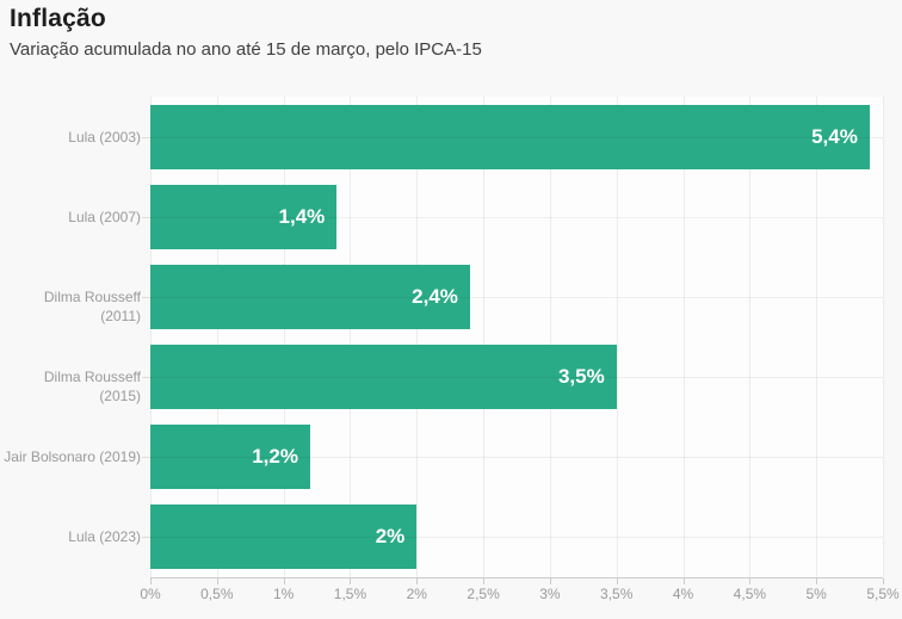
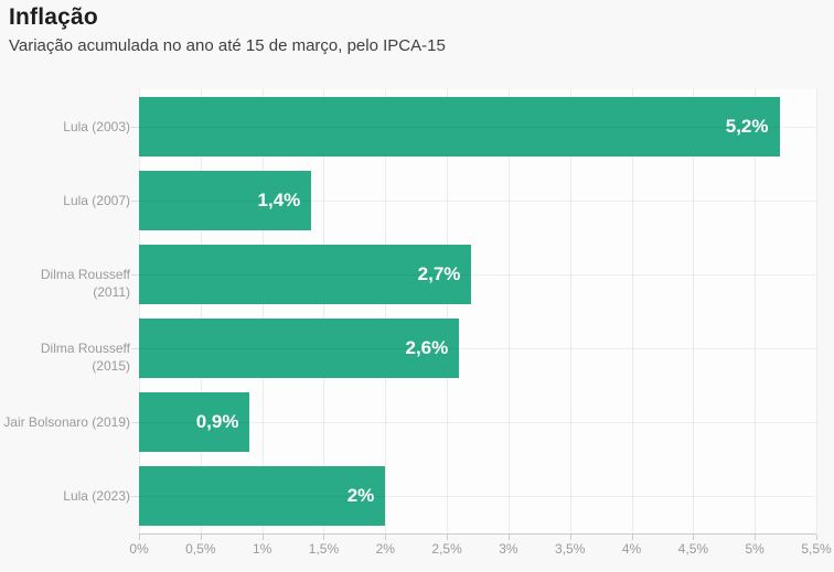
Lula (2003): 5,4% -> 5,2%
Dilma Rousseff (2011): 2,4% -> 2,7%
Dilma Rousseff (2015): 3,5% -> 2,6%
Jair Bolsonaro (2019): 1,2% -> 0,9%
